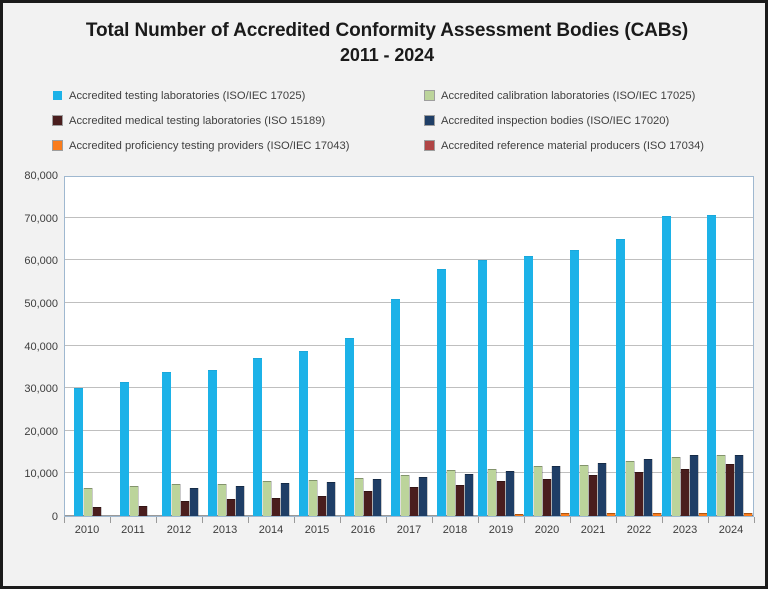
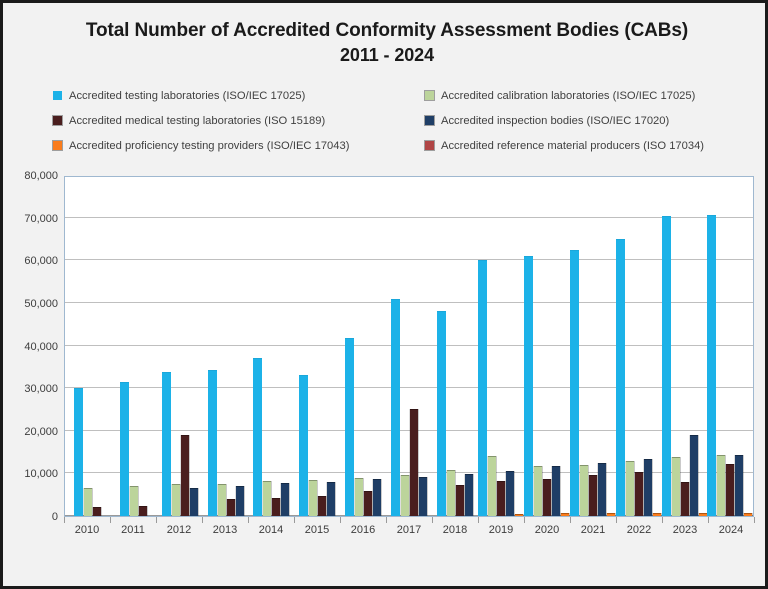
Accredited medical testing laboratories (ISO 15189)/2012: 4000 -> 19000
Accredited testing laboratories (ISO/IEC 17025)/2015: 39000 -> 33000
Accredited medical testing laboratories (ISO 15189)/2017: 7000 -> 25000
Accredited testing laboratories (ISO/IEC 17025)/2018: 58000 -> 48000
Accredited calibration laboratories (ISO/IEC 17025)/2019: 11000 -> 14000
Accredited medical testing laboratories (ISO 15189)/2023: 11000 -> 8000
Accredited inspection bodies (ISO/IEC 17020)/2023: 14000 -> 19000
